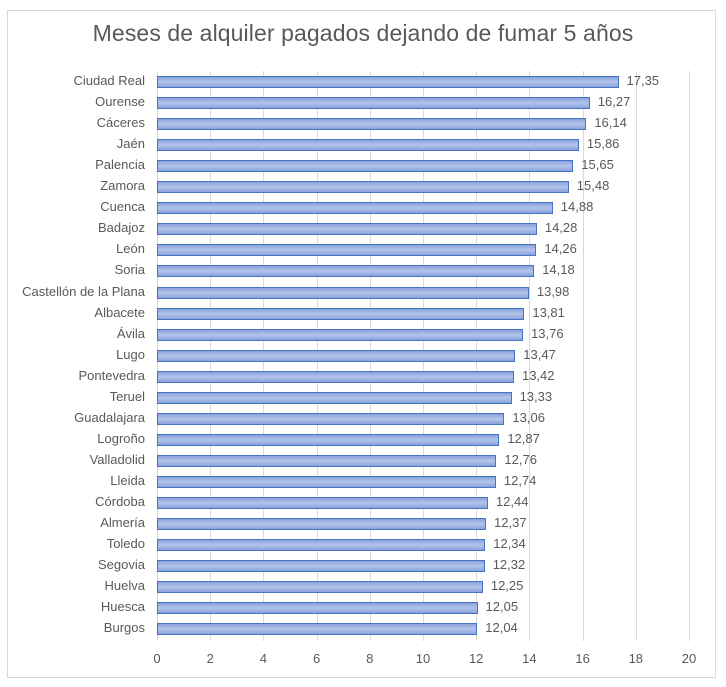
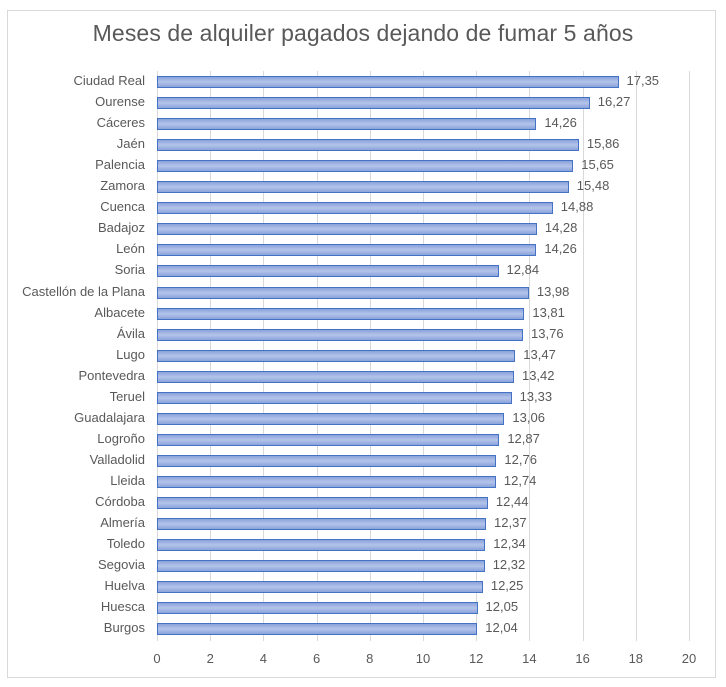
Cáceres: 16,14 -> 14,26
Soria: 14,18 -> 12,84
